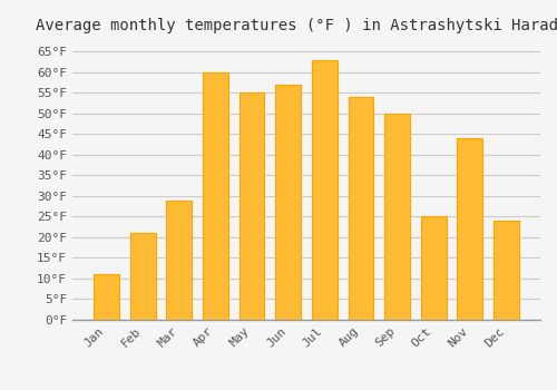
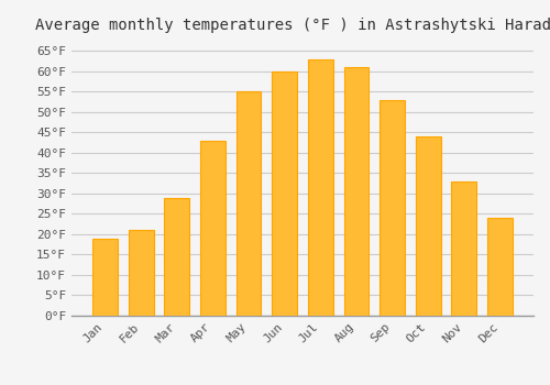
Jan: 11°F -> 19°F
Apr: 60°F -> 43°F
Jun: 57°F -> 60°F
Aug: 54°F -> 61°F
Sep: 50°F -> 53°F
Oct: 25°F -> 44°F
Nov: 44°F -> 33°F
